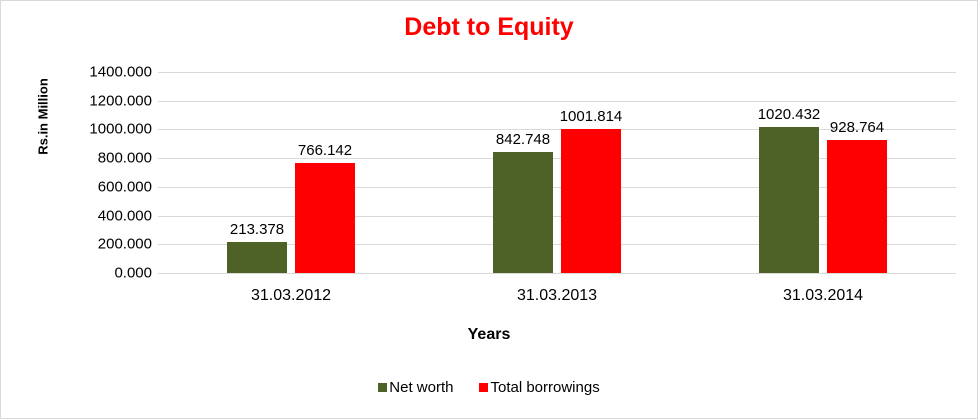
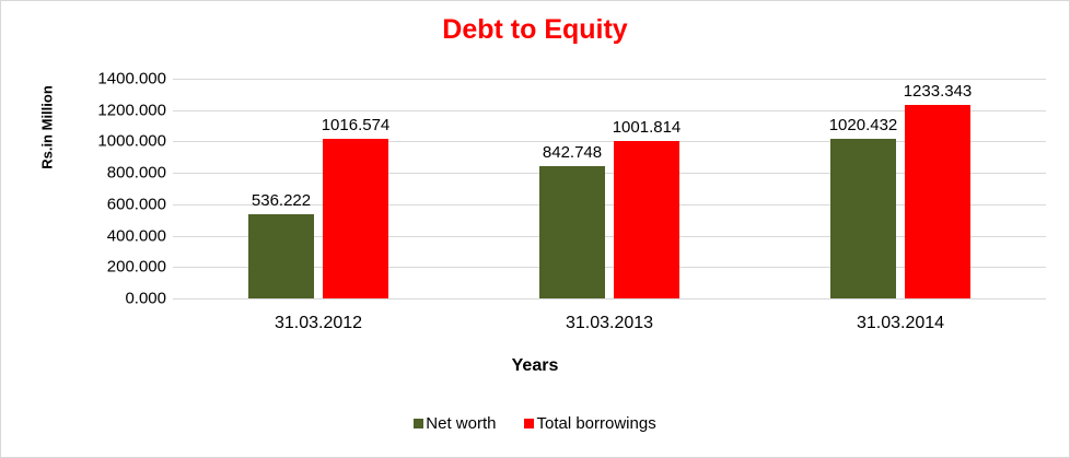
Net worth/31.03.2012: 213.378 -> 536.222
Total borrowings/31.03.2012: 766.142 -> 1016.574
Total borrowings/31.03.2014: 928.764 -> 1233.343
